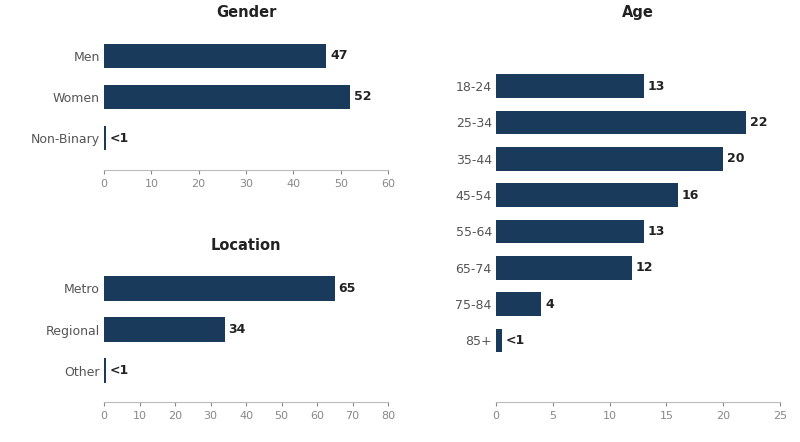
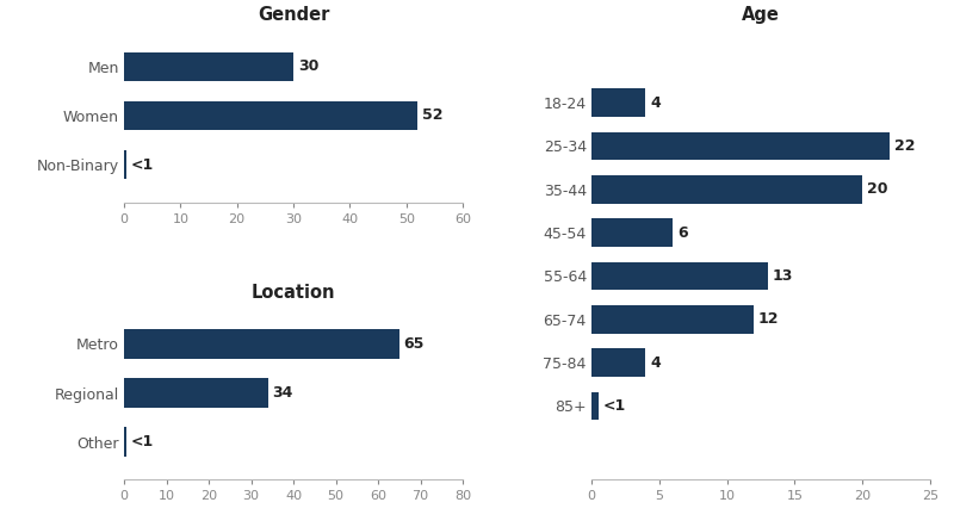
Gender/Men: 47 -> 30
Age/18-24: 13 -> 4
Age/45-54: 16 -> 6
